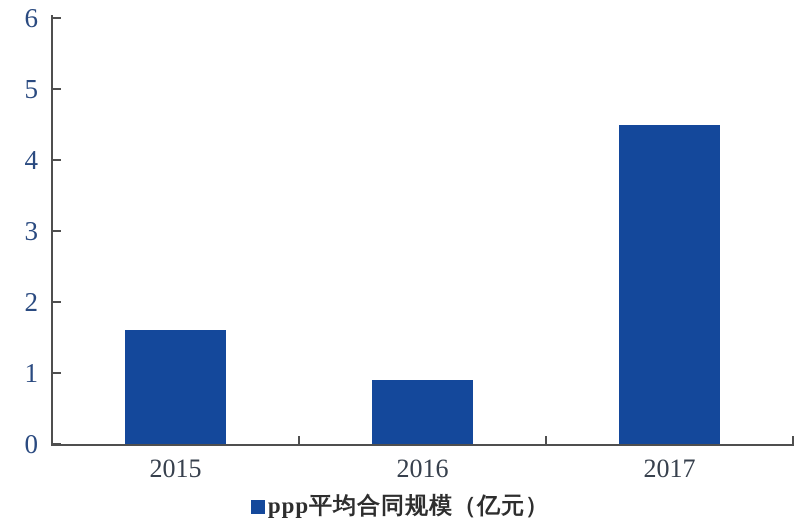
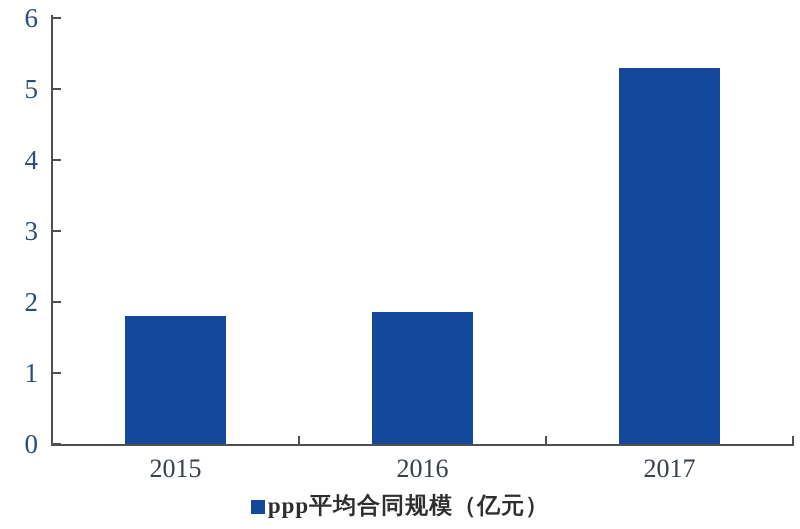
2015: 1.6 -> 1.8
2016: 0.9 -> 1.9
2017: 4.5 -> 5.3
